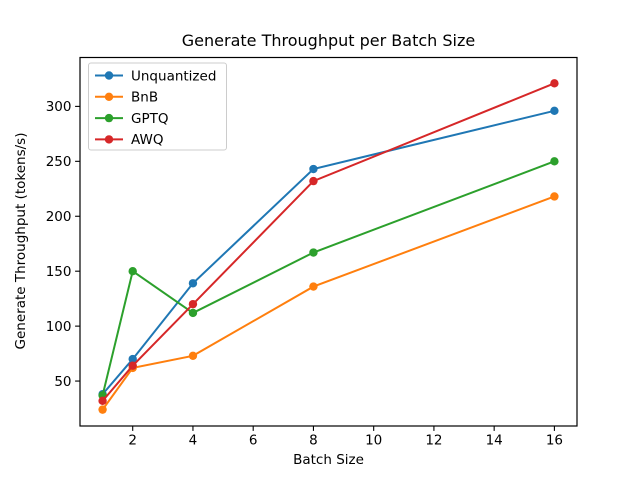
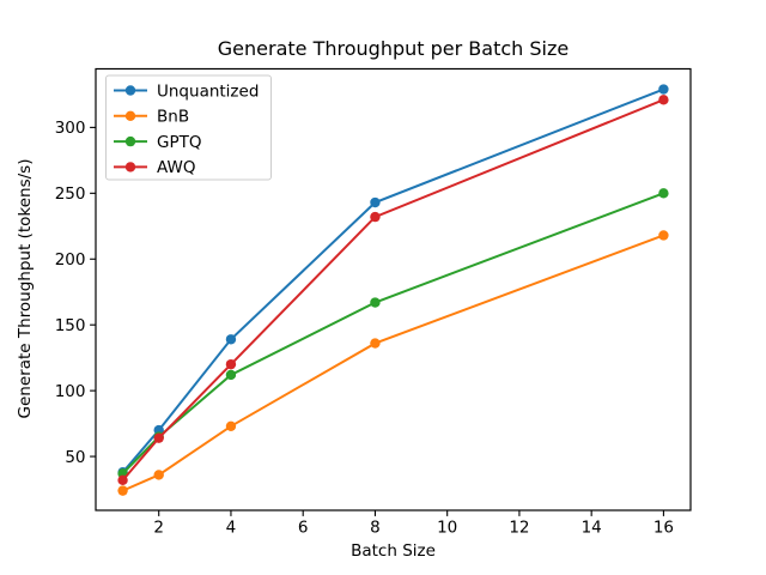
BnB/2: 62 -> 36
GPTQ/2: 150 -> 65
Unquantized/16: 296 -> 329
